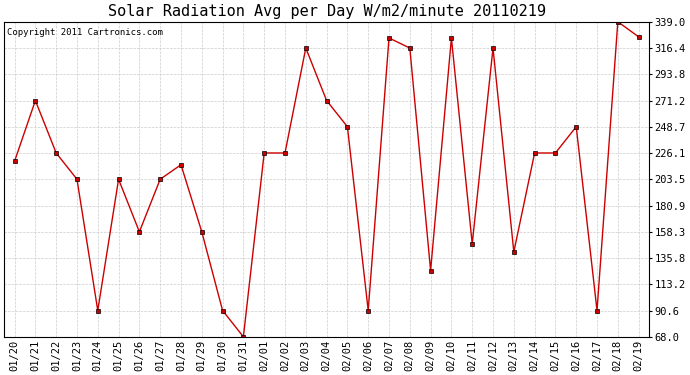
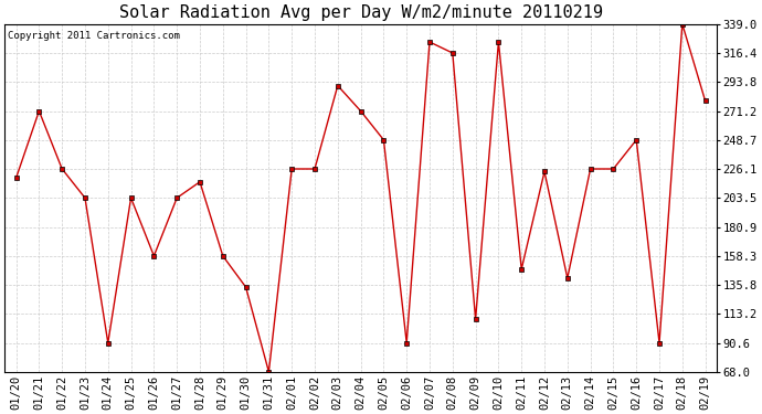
01/30: 91 -> 134
02/03: 316 -> 291
02/09: 125 -> 109
02/12: 316 -> 224
02/19: 326 -> 279
